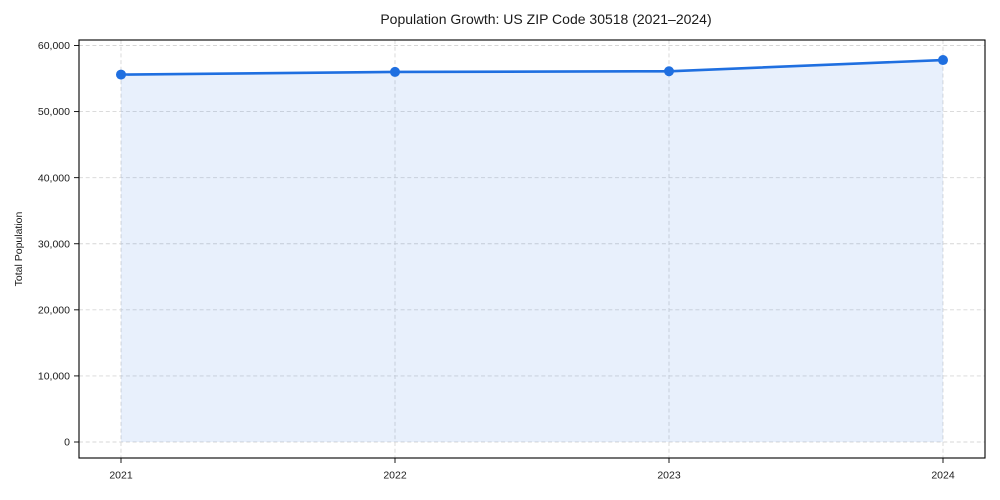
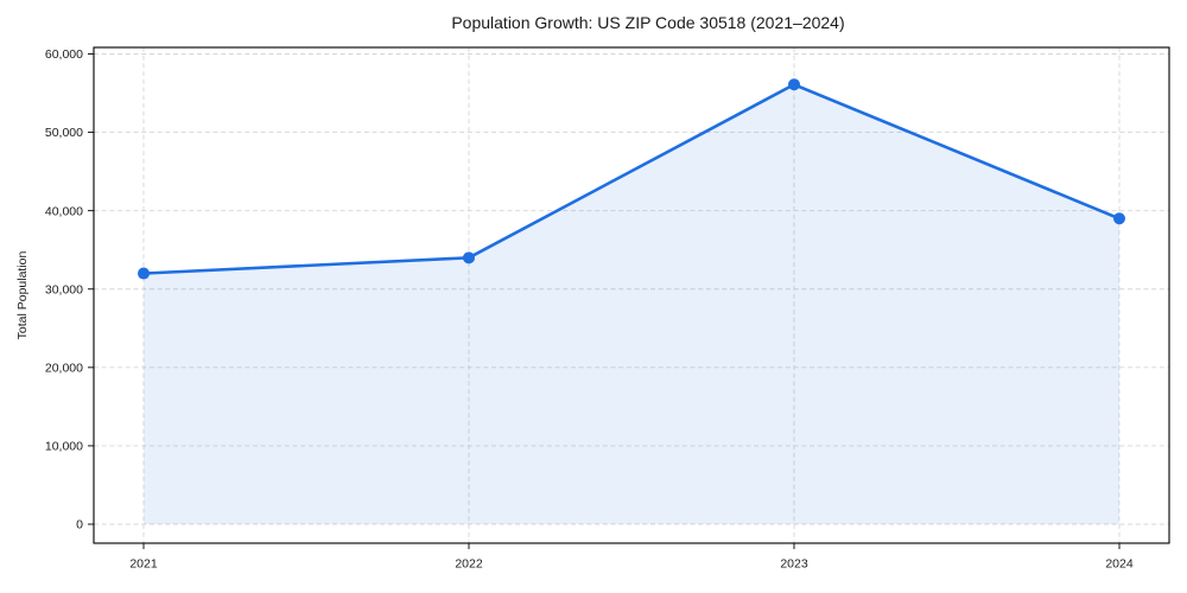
2021: 56000 -> 32000
2022: 56000 -> 34000
2024: 58000 -> 39000
